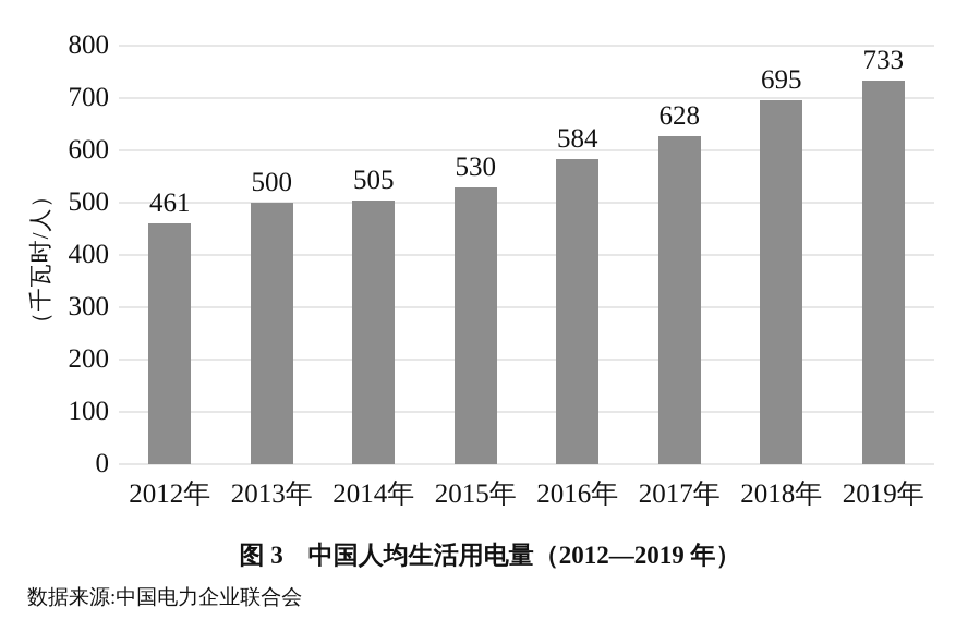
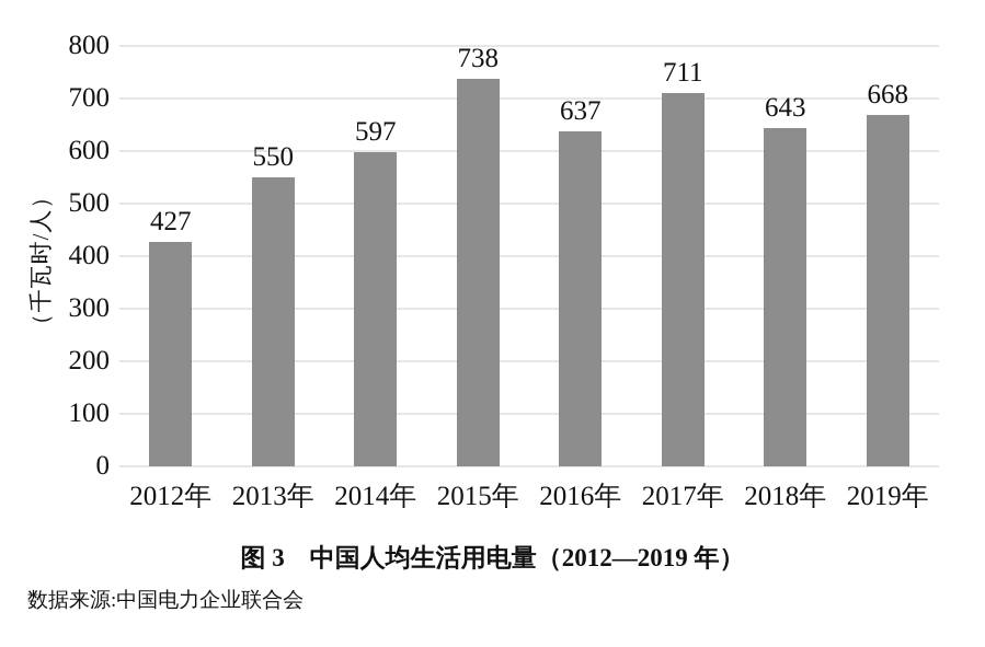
2012年: 461 -> 427
2013年: 500 -> 550
2014年: 505 -> 597
2015年: 530 -> 738
2016年: 584 -> 637
2017年: 628 -> 711
2018年: 695 -> 643
2019年: 733 -> 668
